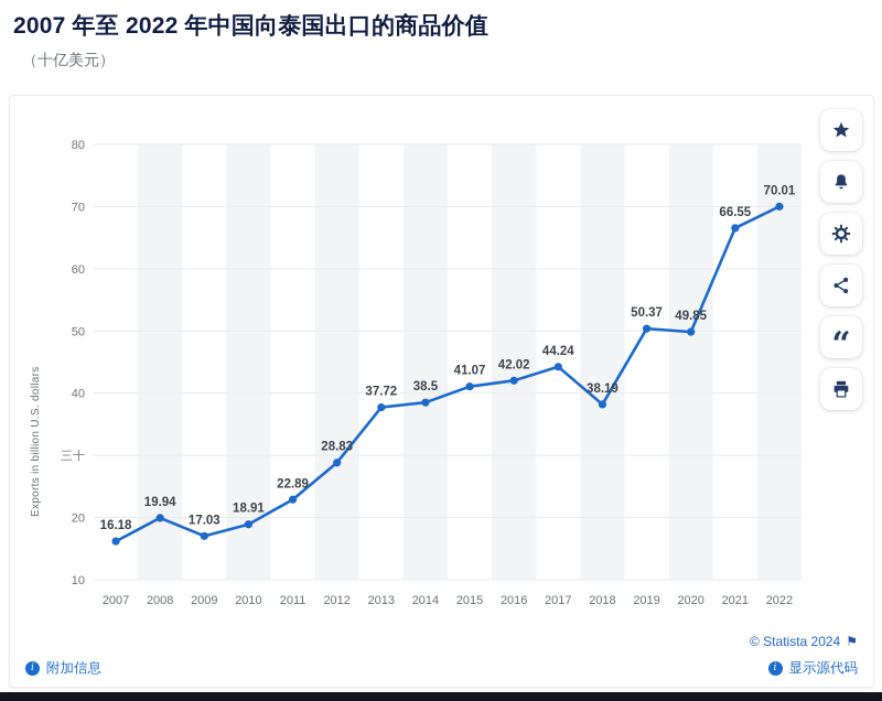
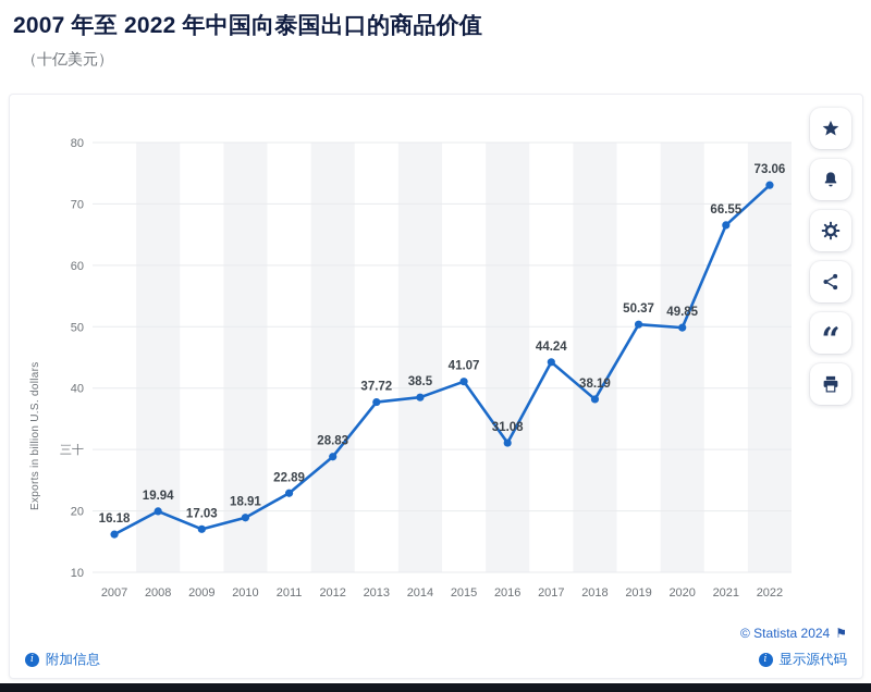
2016: 42.02 -> 31.08
2022: 70.01 -> 73.06
